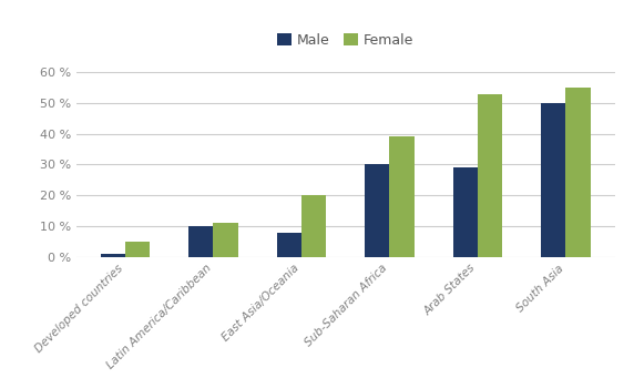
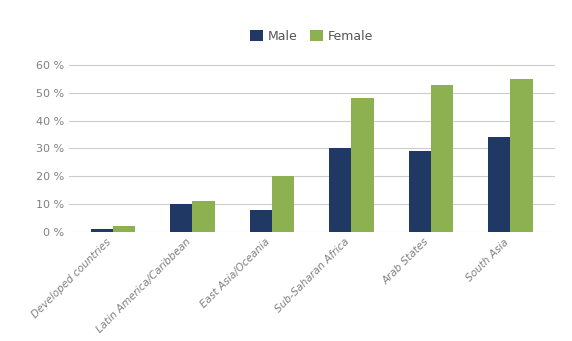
Female/Developed countries: 5 % -> 2 %
Female/Sub-Saharan Africa: 39 % -> 48 %
Male/South Asia: 50 % -> 34 %
